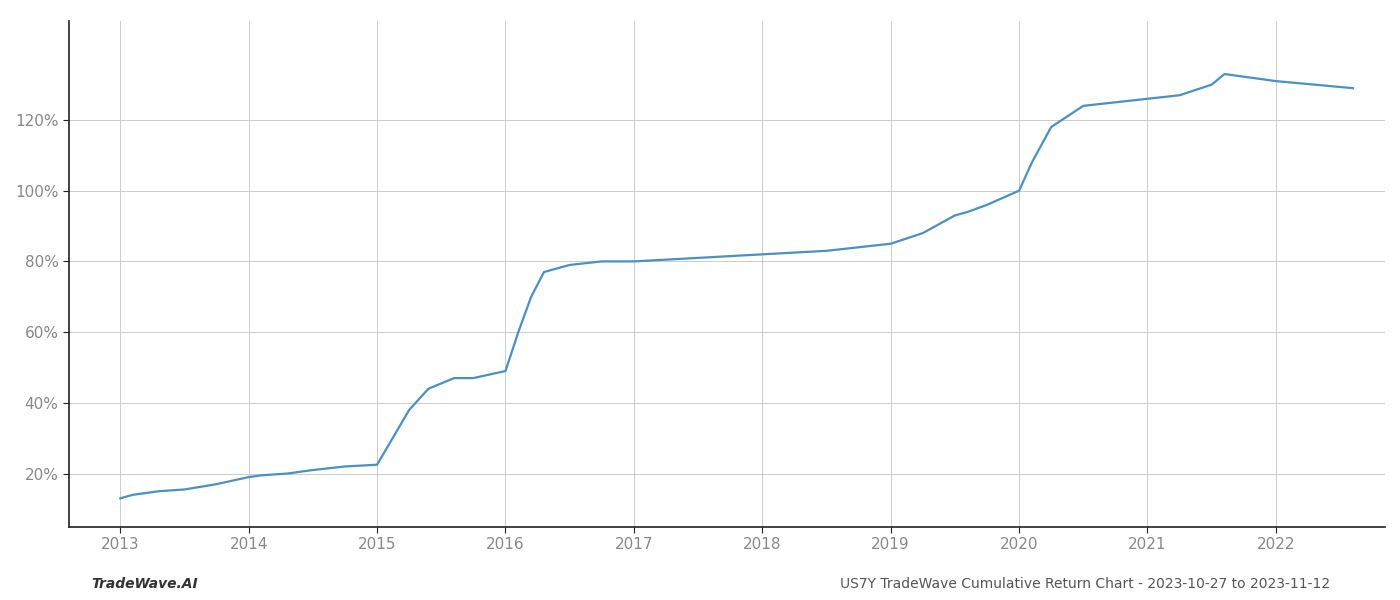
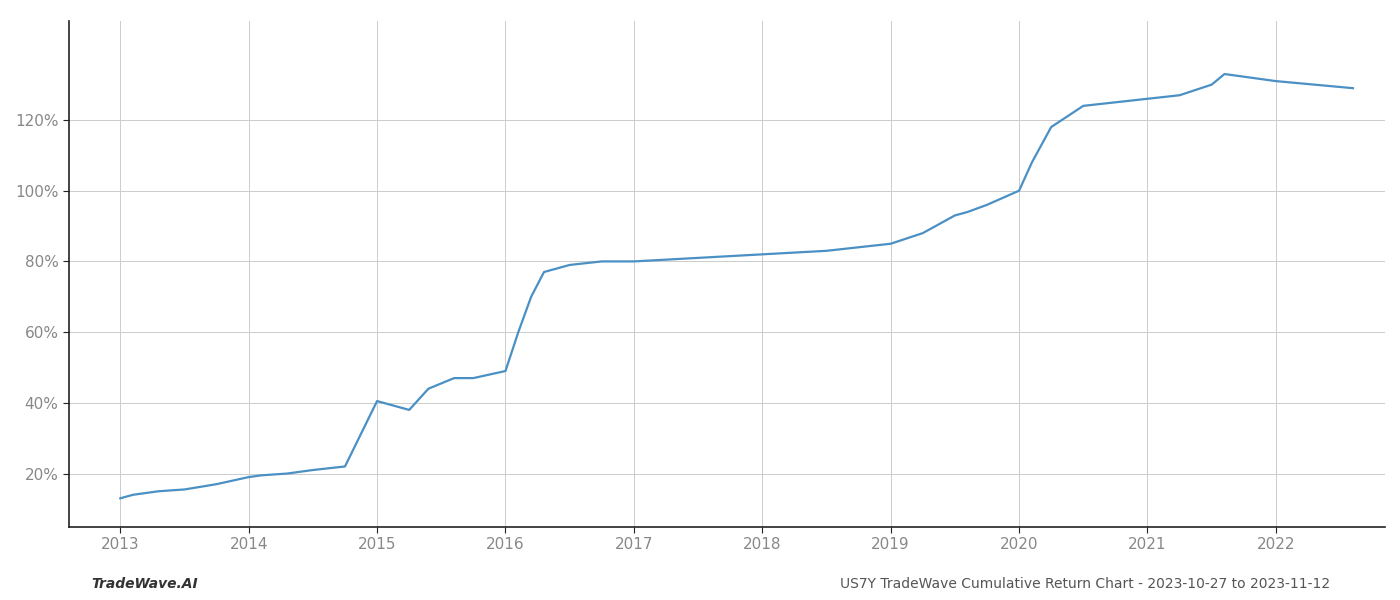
2015: 22.5% -> 40.5%
